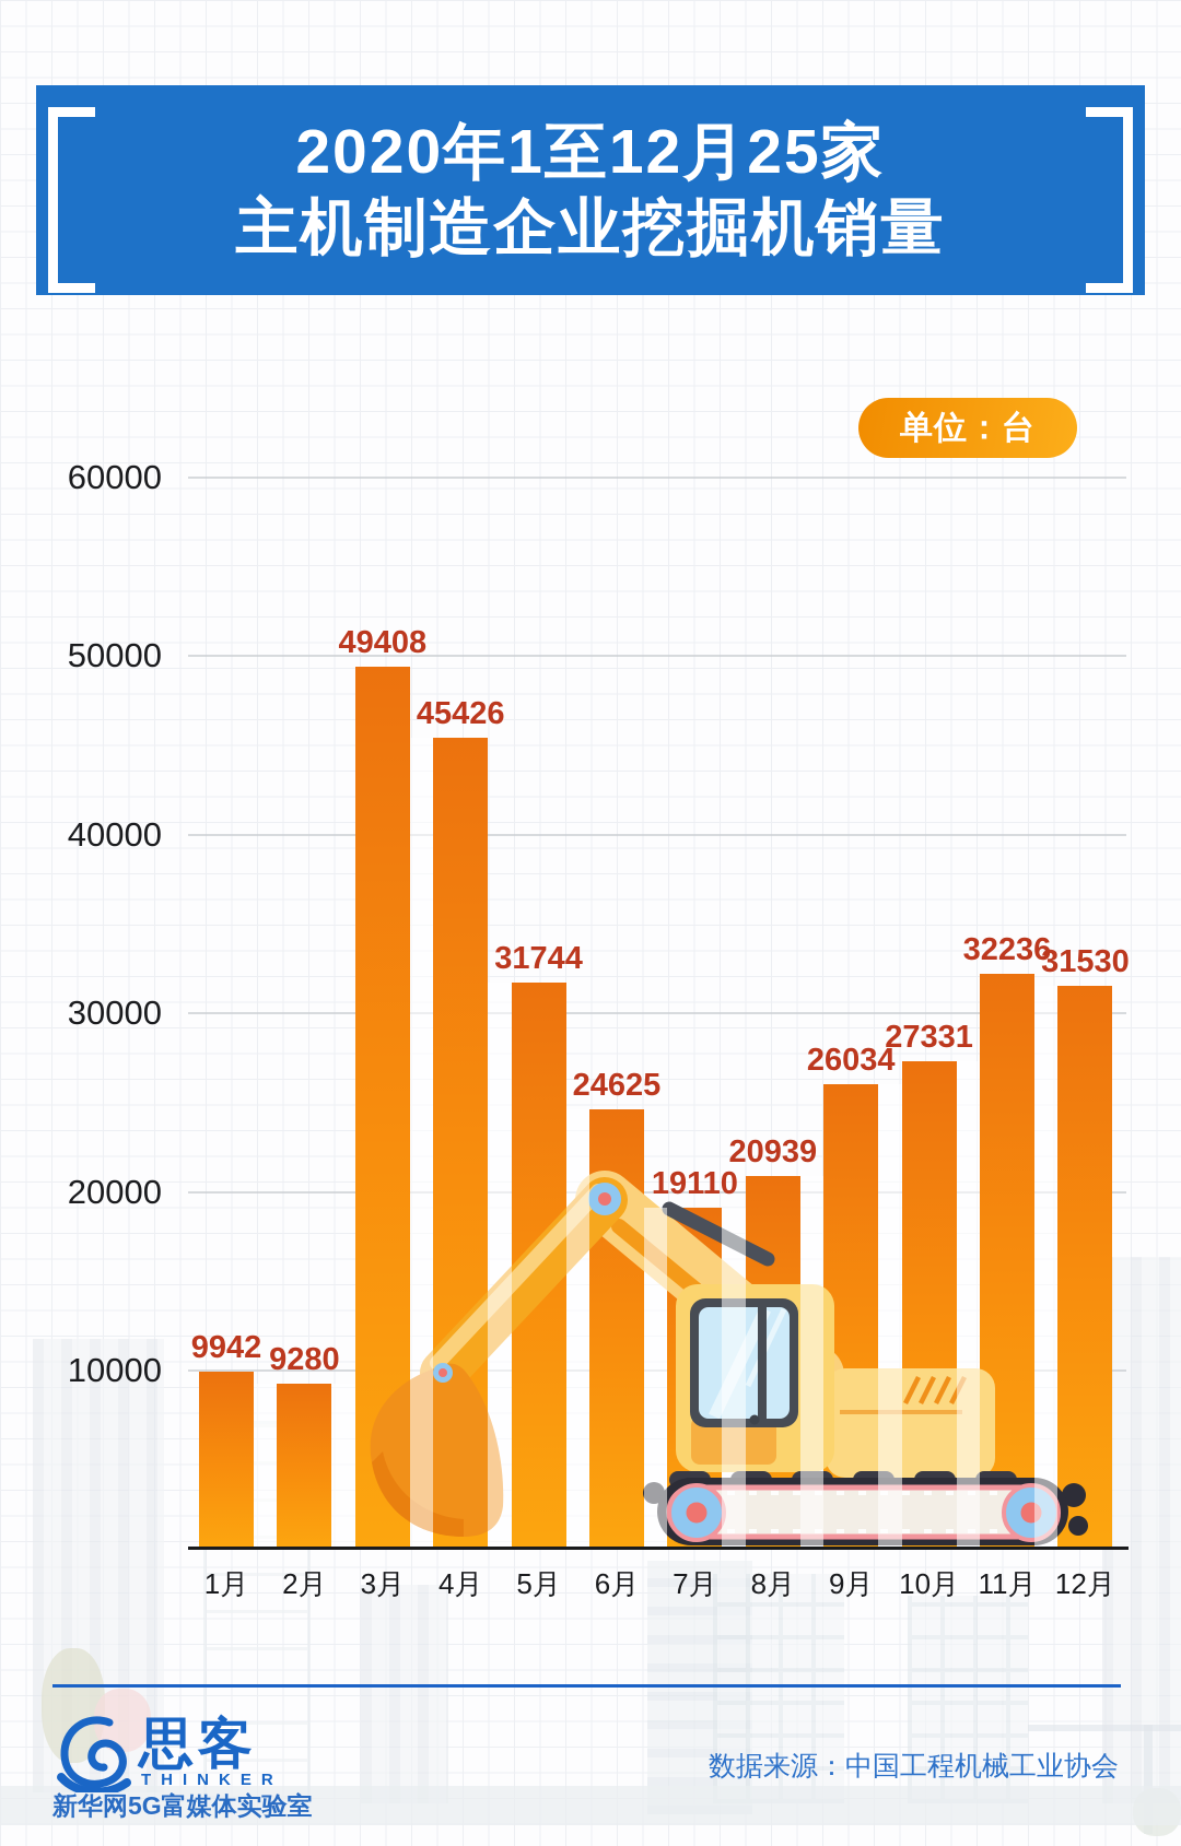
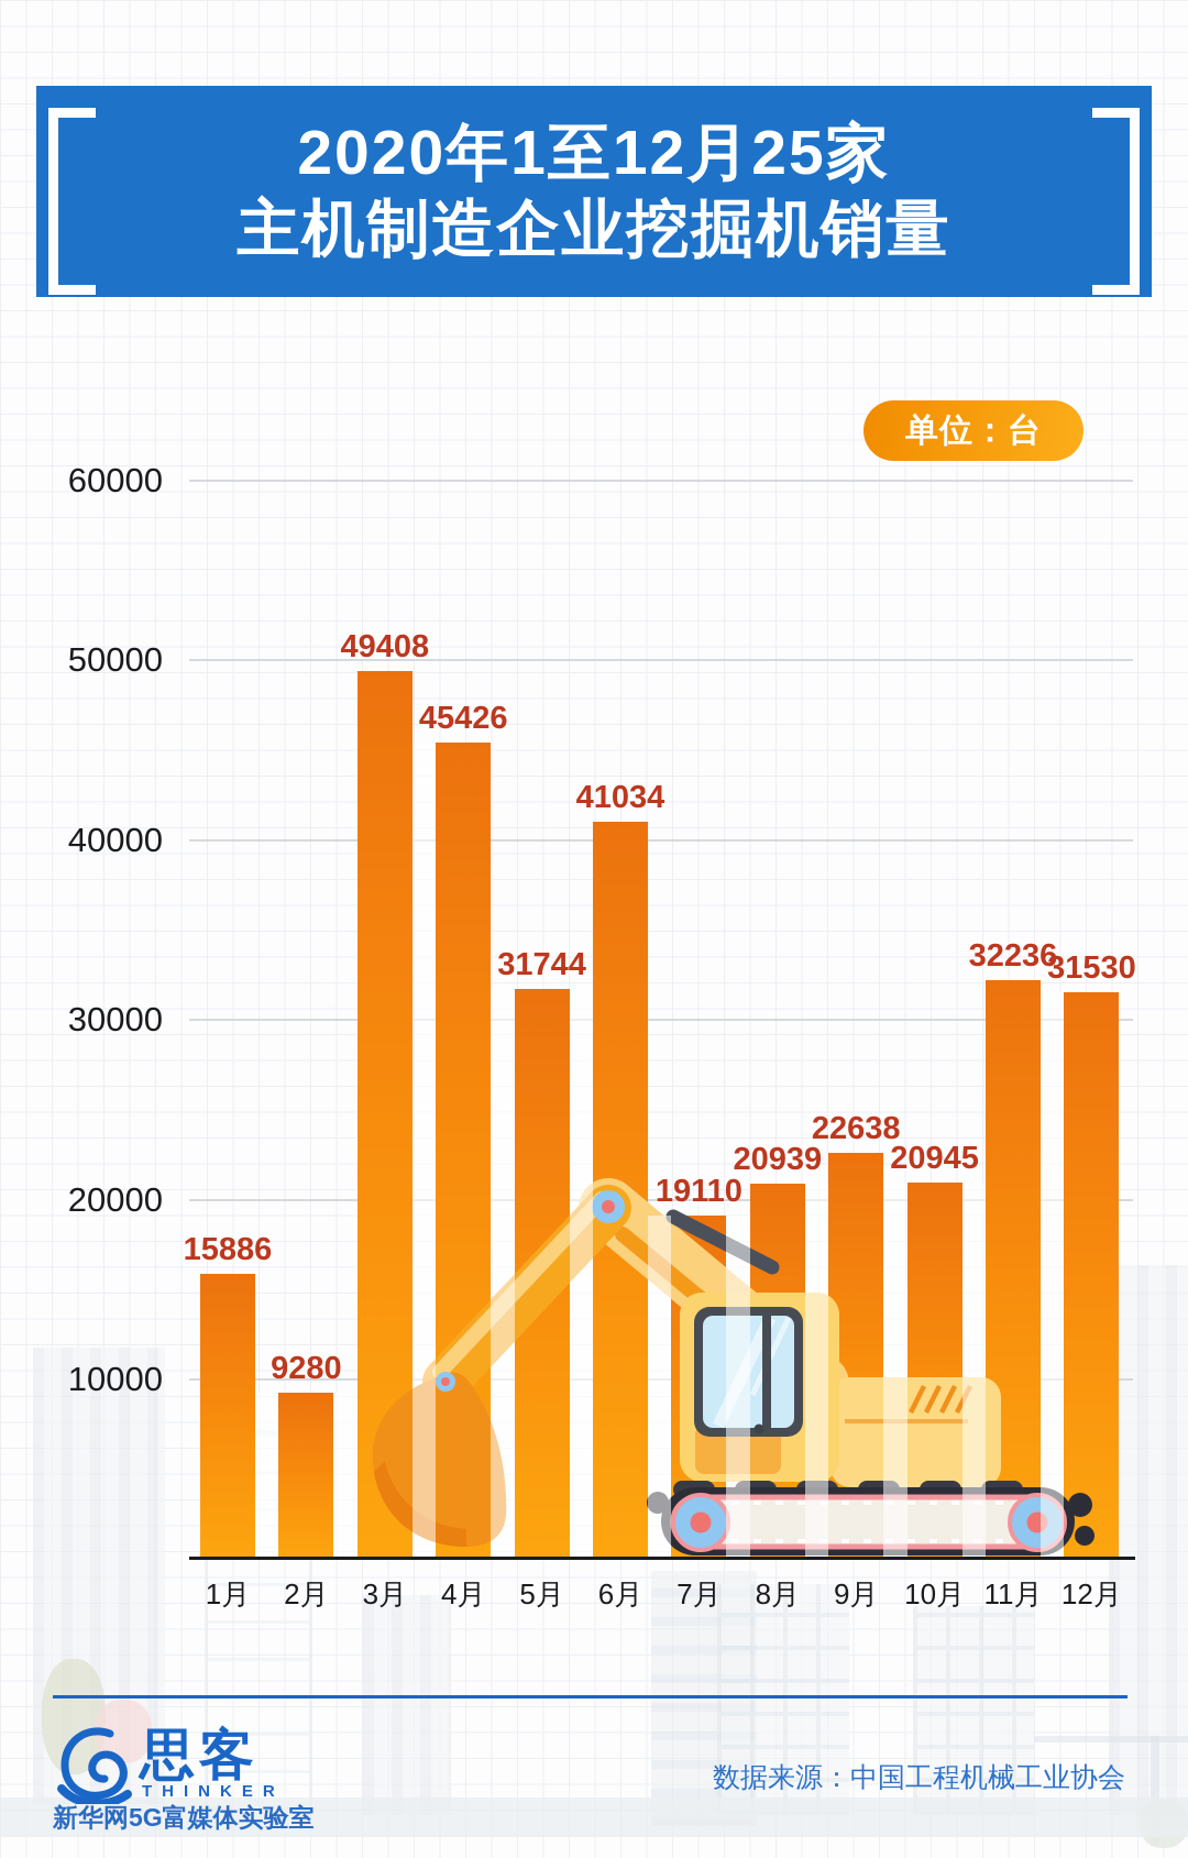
1月: 9942 -> 15886
6月: 24625 -> 41034
9月: 26034 -> 22638
10月: 27331 -> 20945
